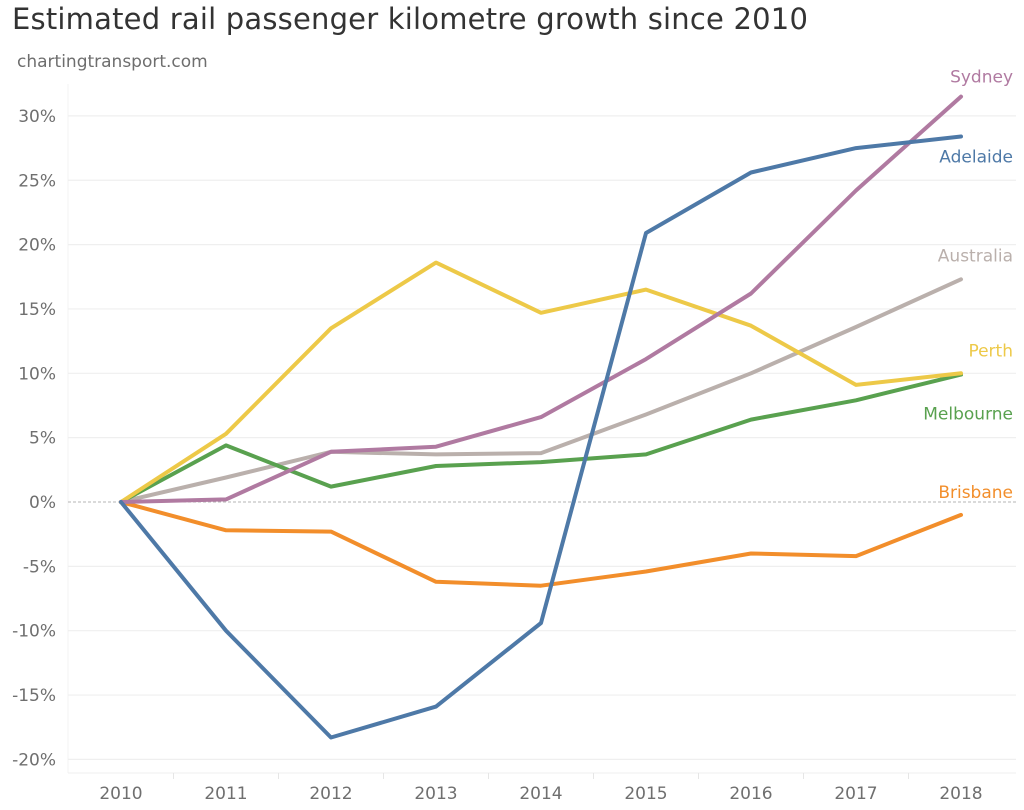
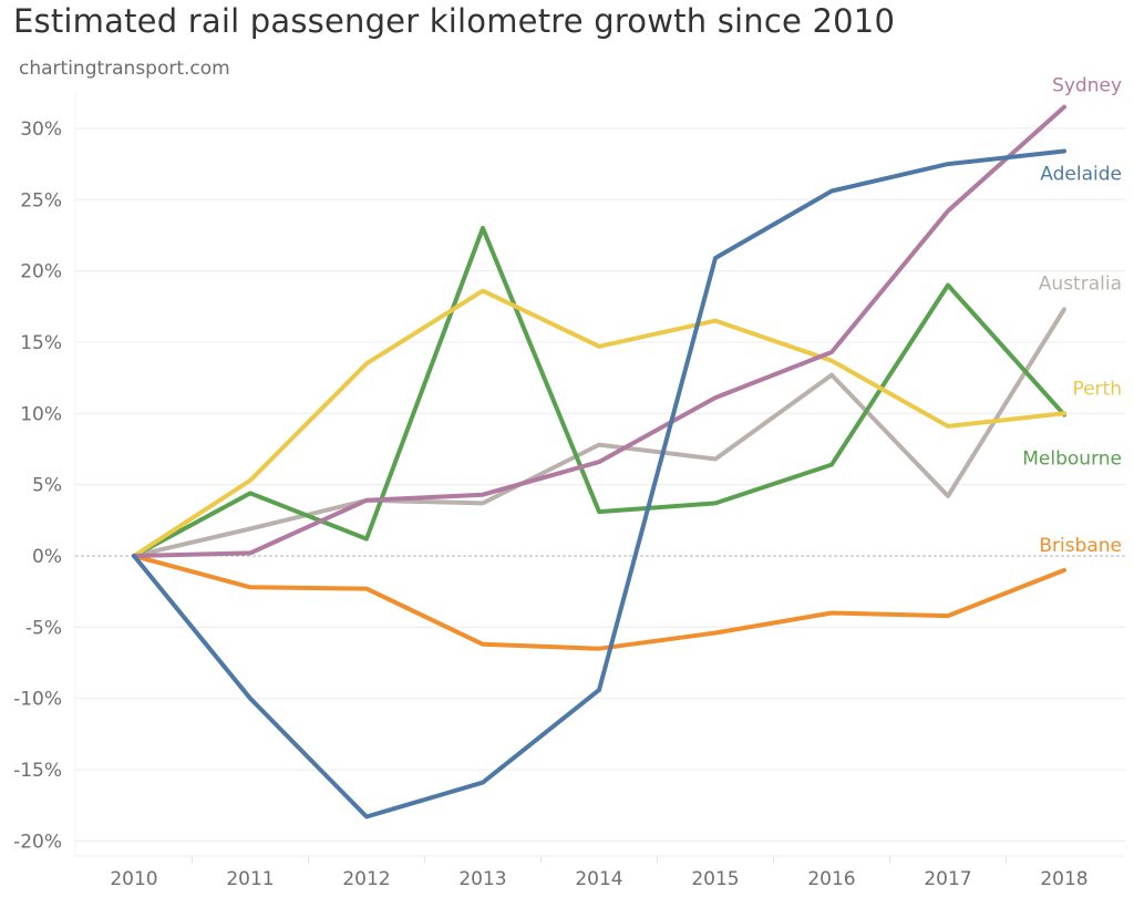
Melbourne/2013: 2.8% -> 23.0%
Australia/2014: 3.8% -> 7.8%
Sydney/2016: 16.2% -> 14.3%
Australia/2016: 10.0% -> 12.7%
Australia/2017: 13.6% -> 4.2%
Melbourne/2017: 7.9% -> 19.0%
